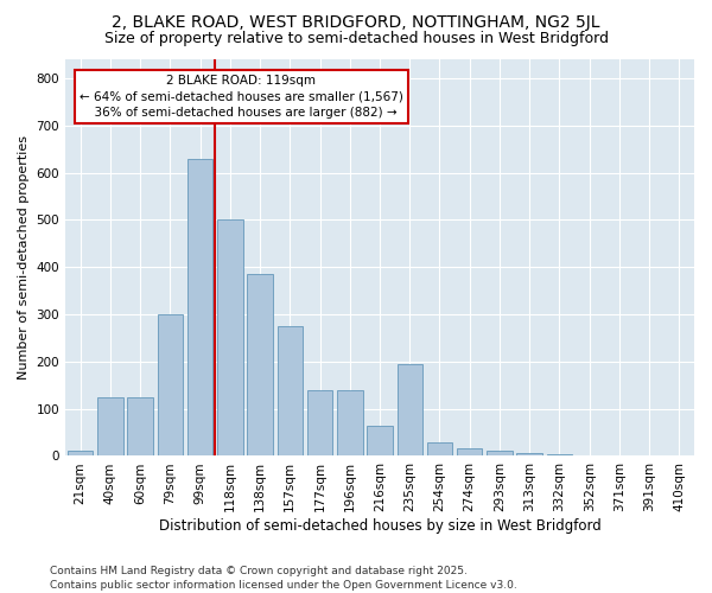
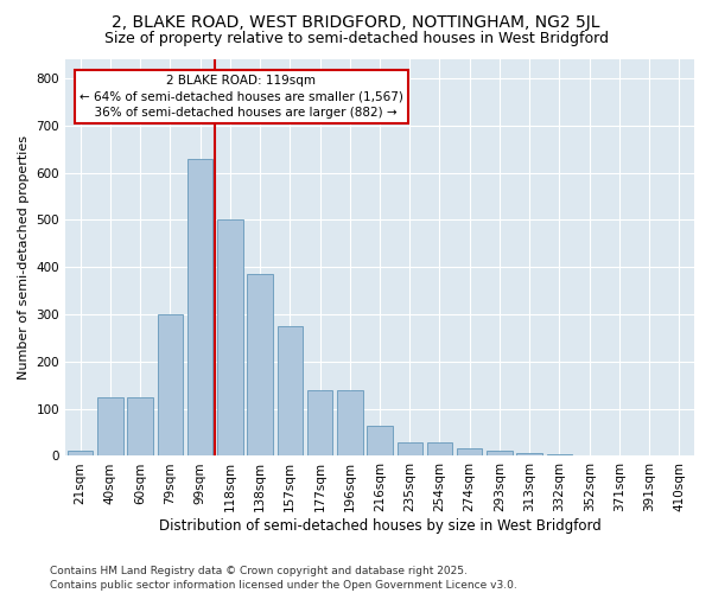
235sqm: 195 -> 28
